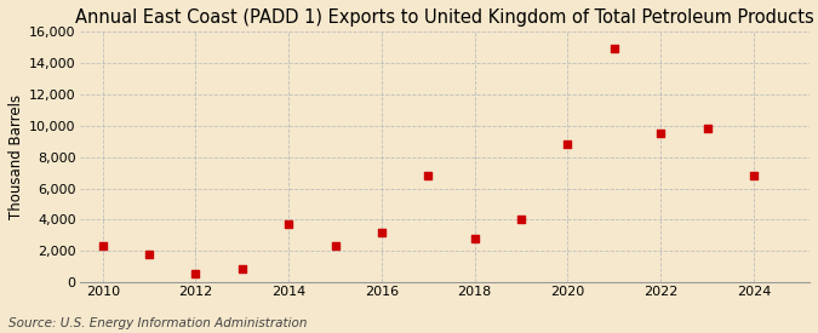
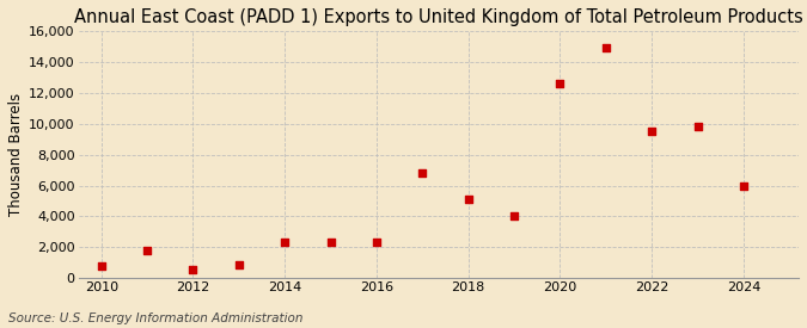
2010: 2,300 -> 800
2014: 3,700 -> 2,300
2016: 3,200 -> 2,300
2018: 2,800 -> 5,100
2020: 8,800 -> 12,600
2024: 6,800 -> 6,000
